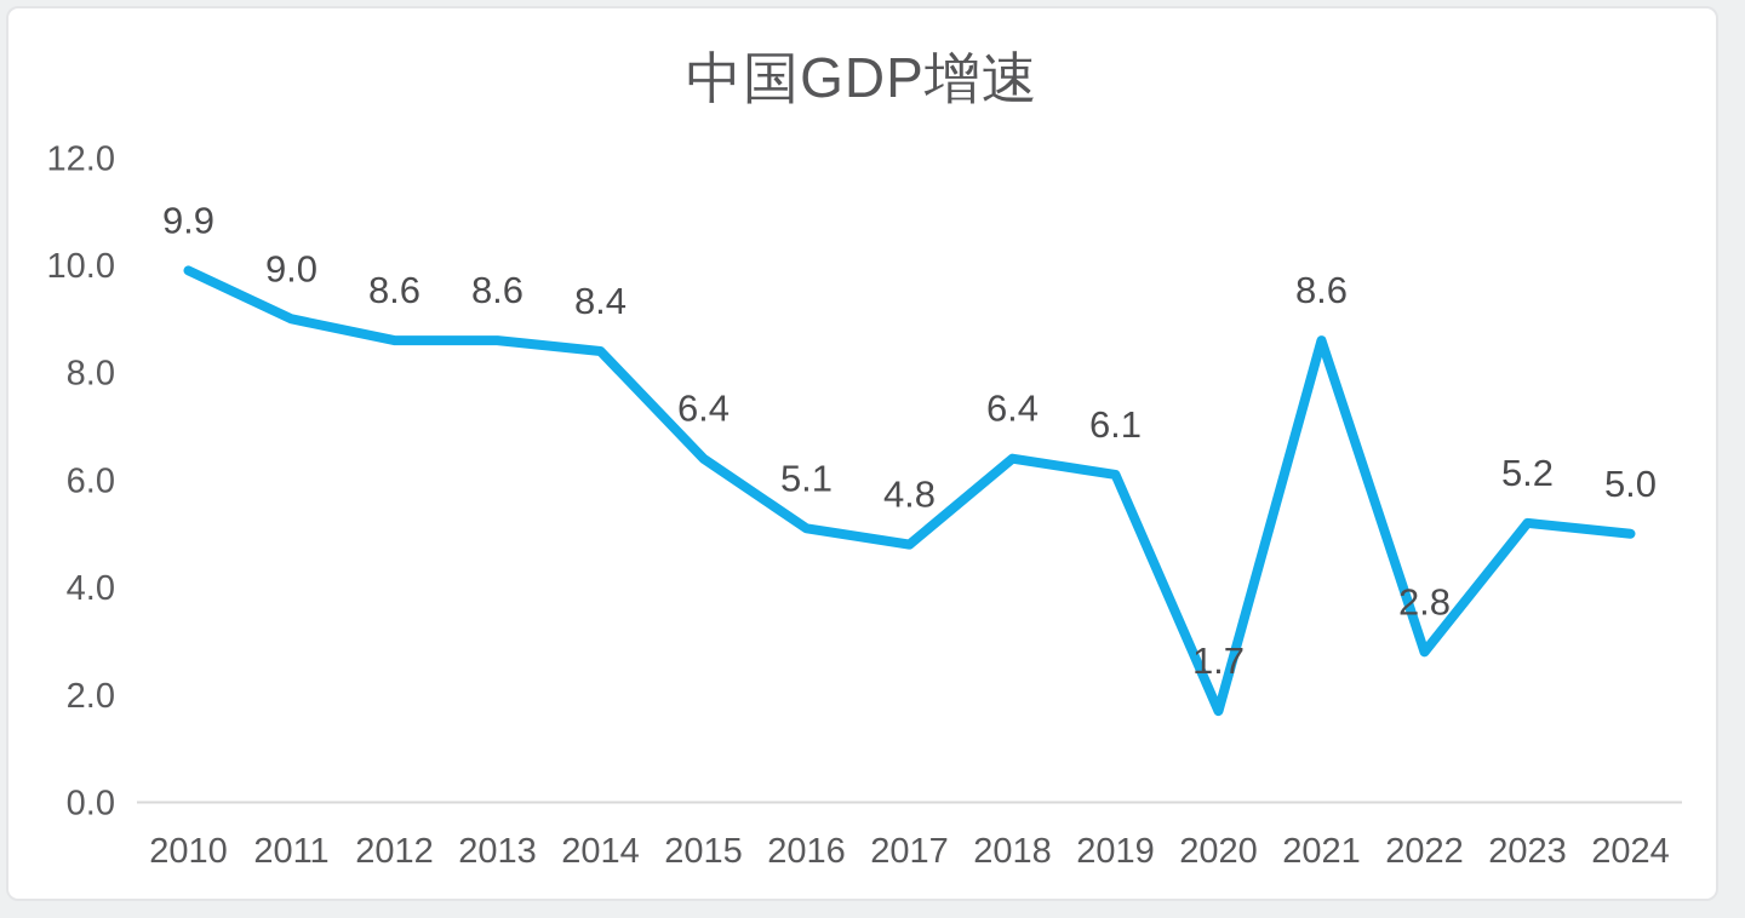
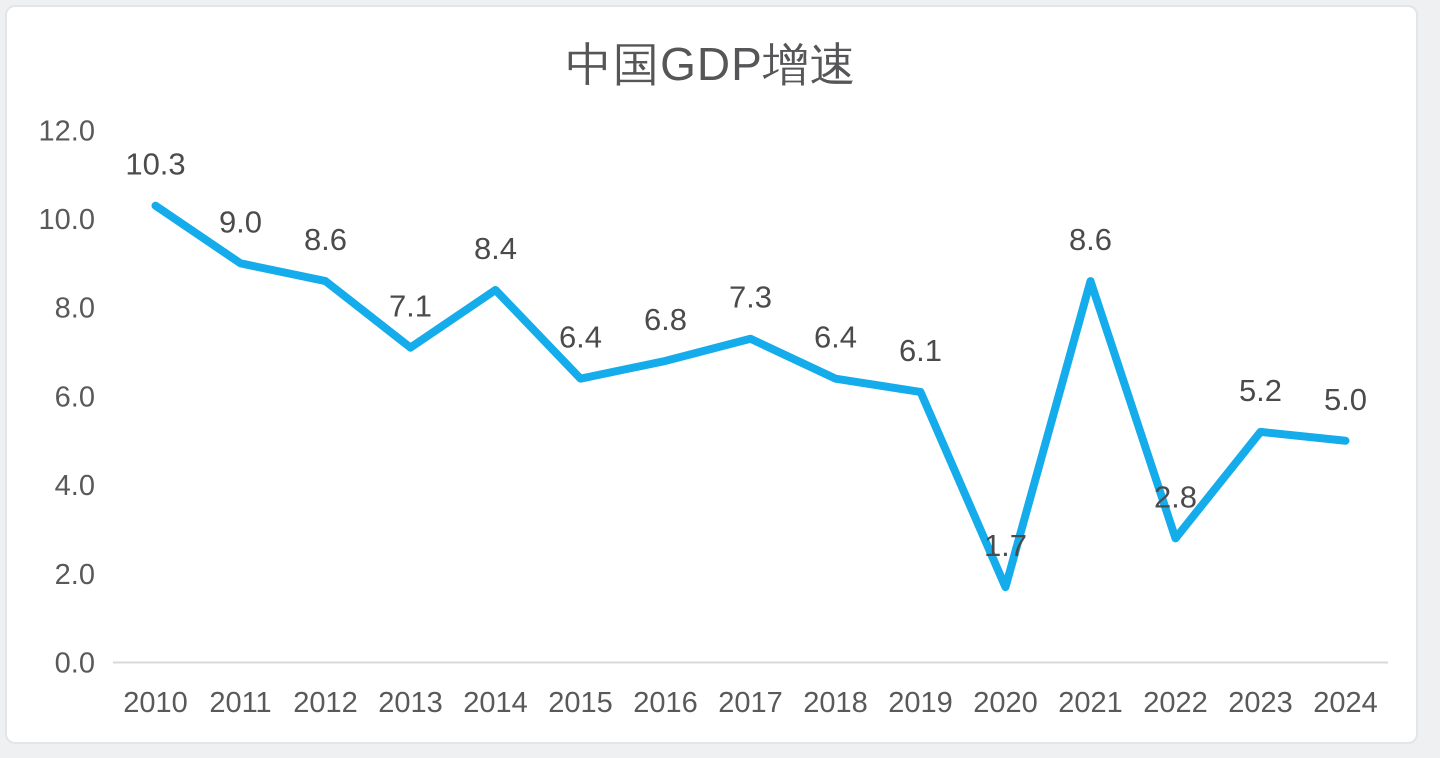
2010: 9.9 -> 10.3
2013: 8.6 -> 7.1
2016: 5.1 -> 6.8
2017: 4.8 -> 7.3
